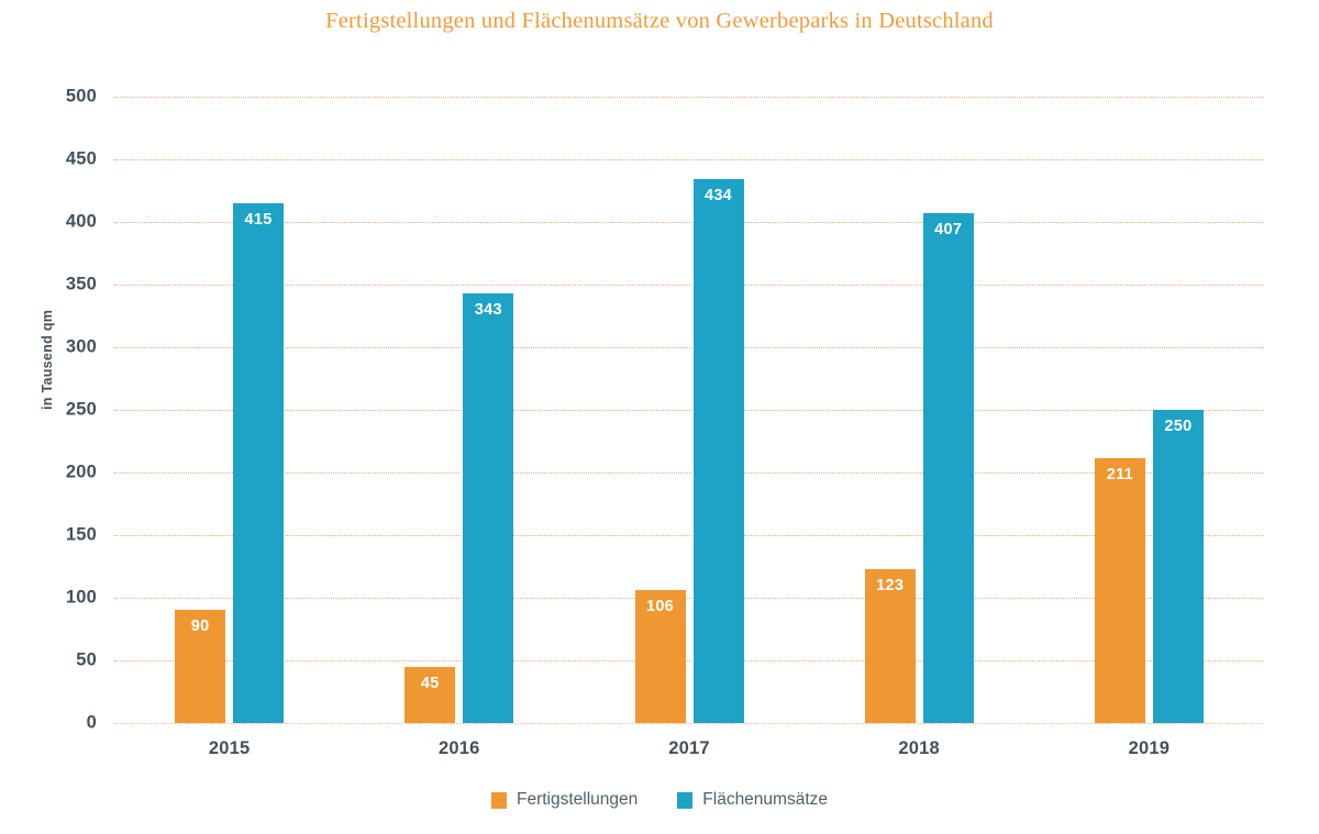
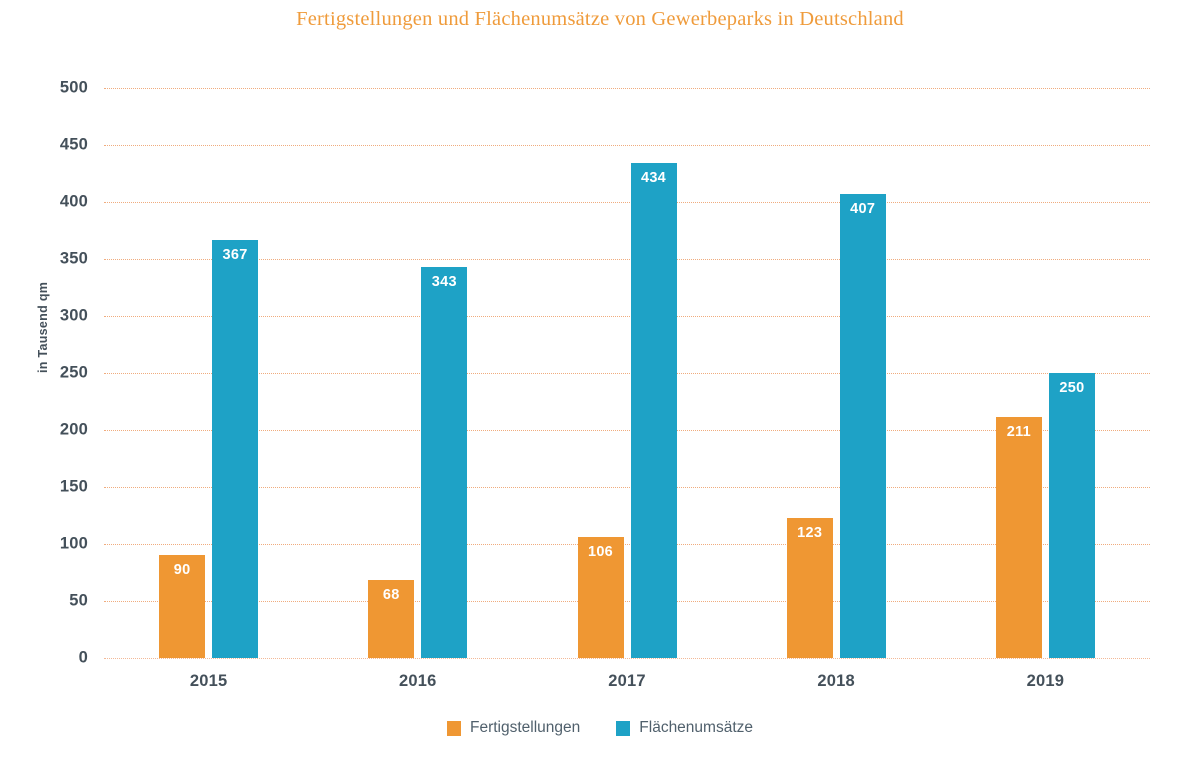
Flächenumsätze/2015: 415 -> 367
Fertigstellungen/2016: 45 -> 68
